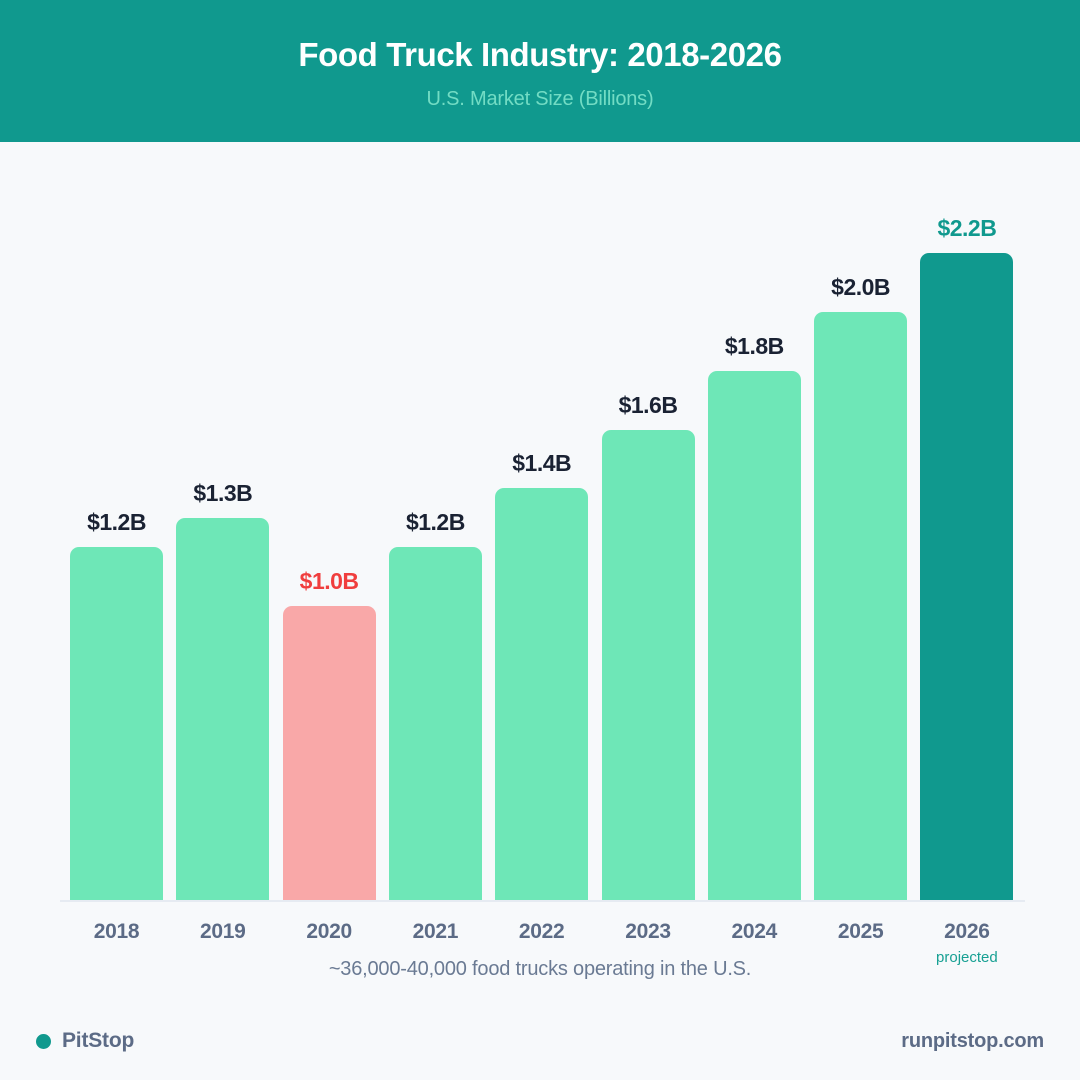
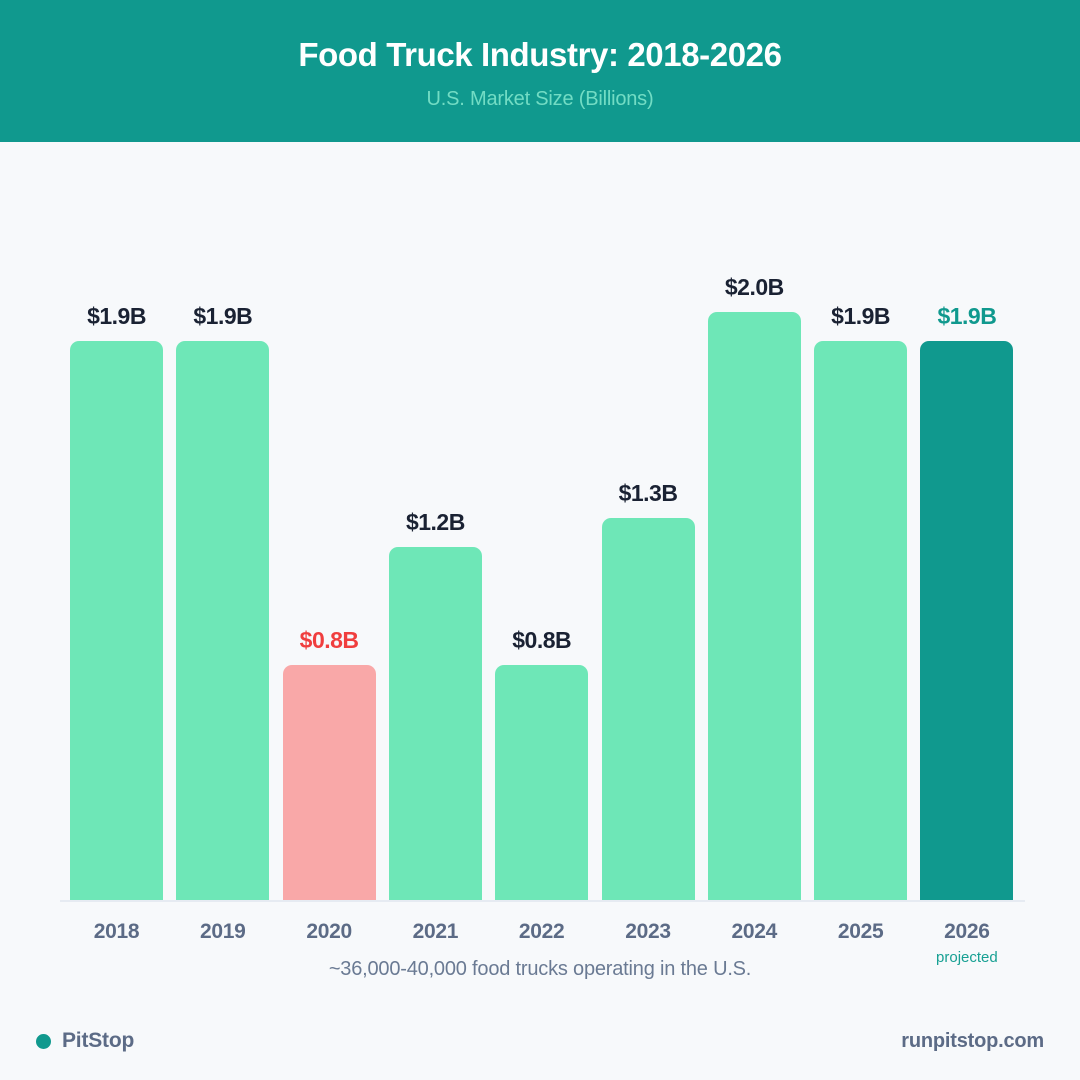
2018: $1.2B -> $1.9B
2019: $1.3B -> $1.9B
2020: $1.0B -> $0.8B
2022: $1.4B -> $0.8B
2023: $1.6B -> $1.3B
2024: $1.8B -> $2.0B
2025: $2.0B -> $1.9B
2026: $2.2B -> $1.9B
